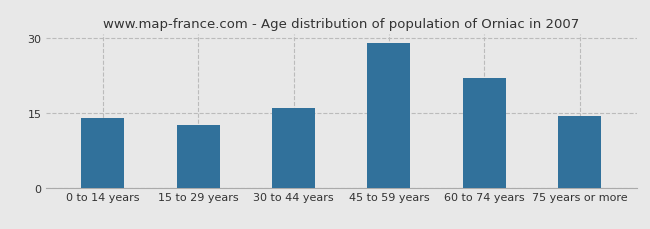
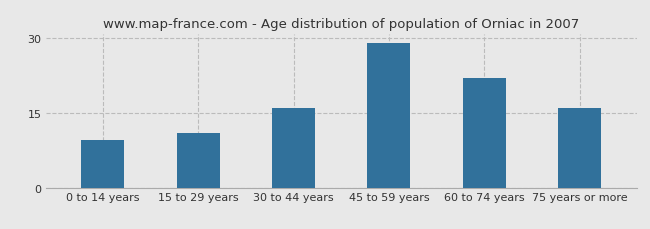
0 to 14 years: 14.0 -> 9.5
15 to 29 years: 12.5 -> 11.0
75 years or more: 14.5 -> 16.0
